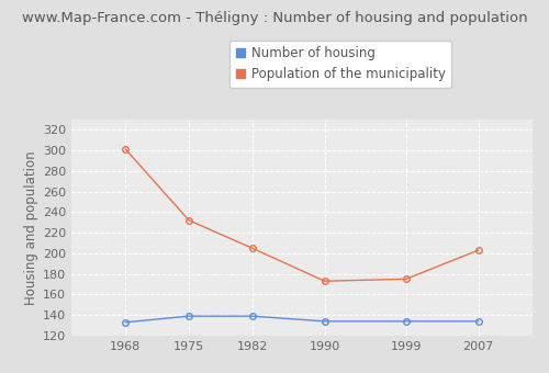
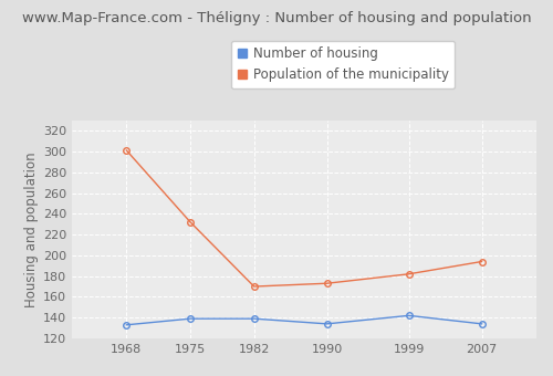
Population of the municipality/1982: 205 -> 170
Number of housing/1999: 134 -> 142
Population of the municipality/1999: 175 -> 182
Population of the municipality/2007: 203 -> 194
